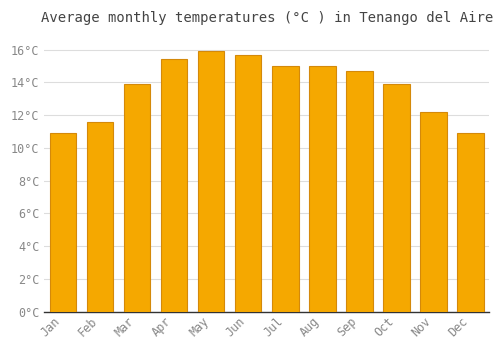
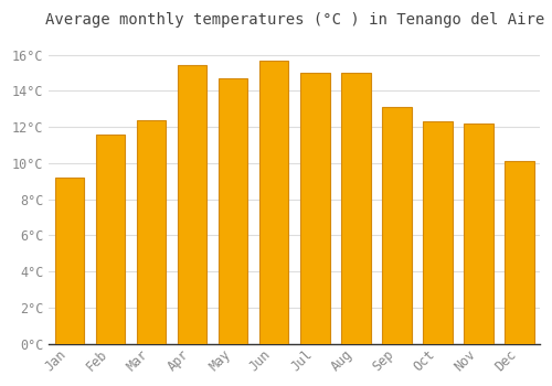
Jan: 10.9°C -> 9.2°C
Mar: 13.9°C -> 12.4°C
May: 15.9°C -> 14.7°C
Sep: 14.7°C -> 13.1°C
Oct: 13.9°C -> 12.3°C
Dec: 10.9°C -> 10.1°C
